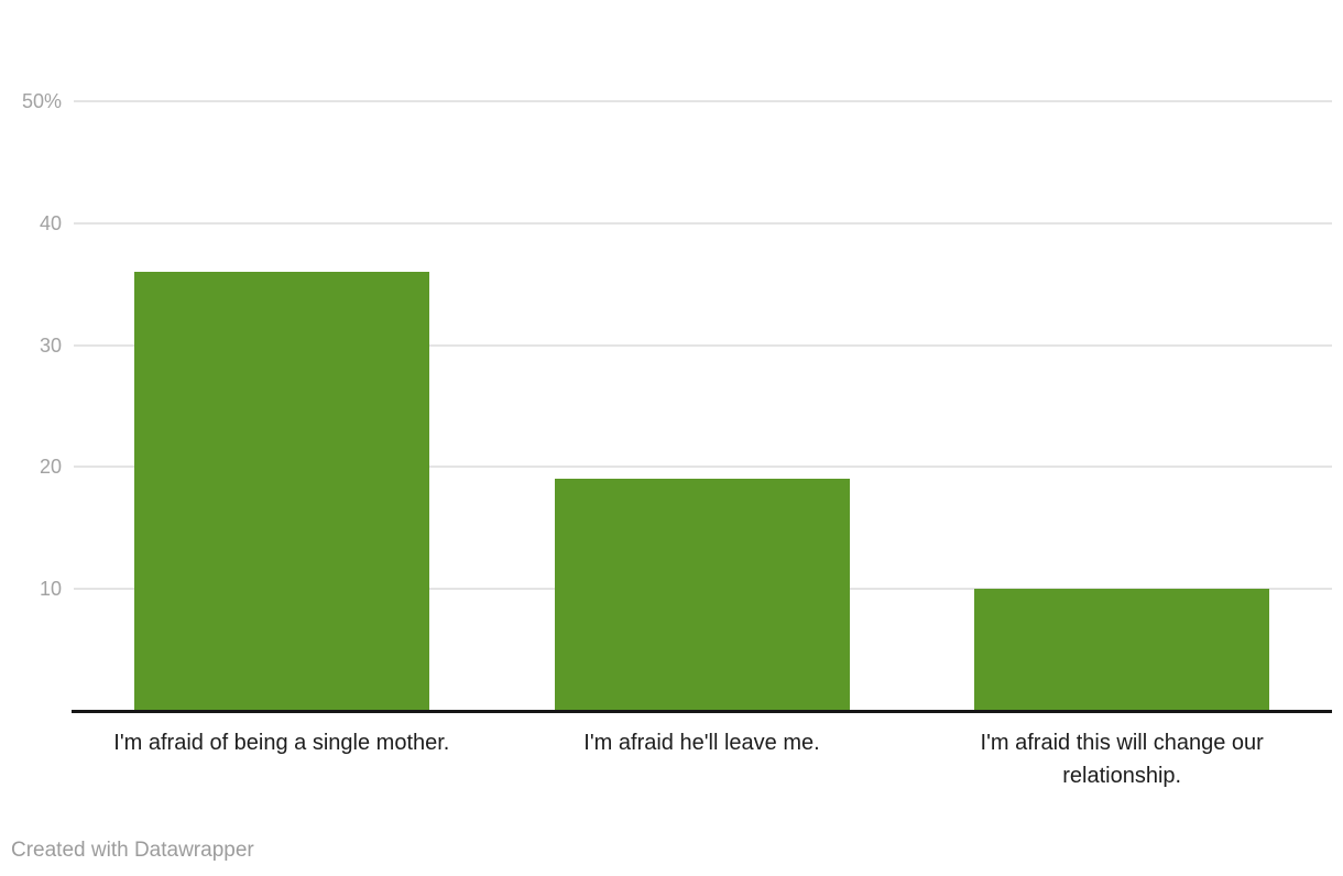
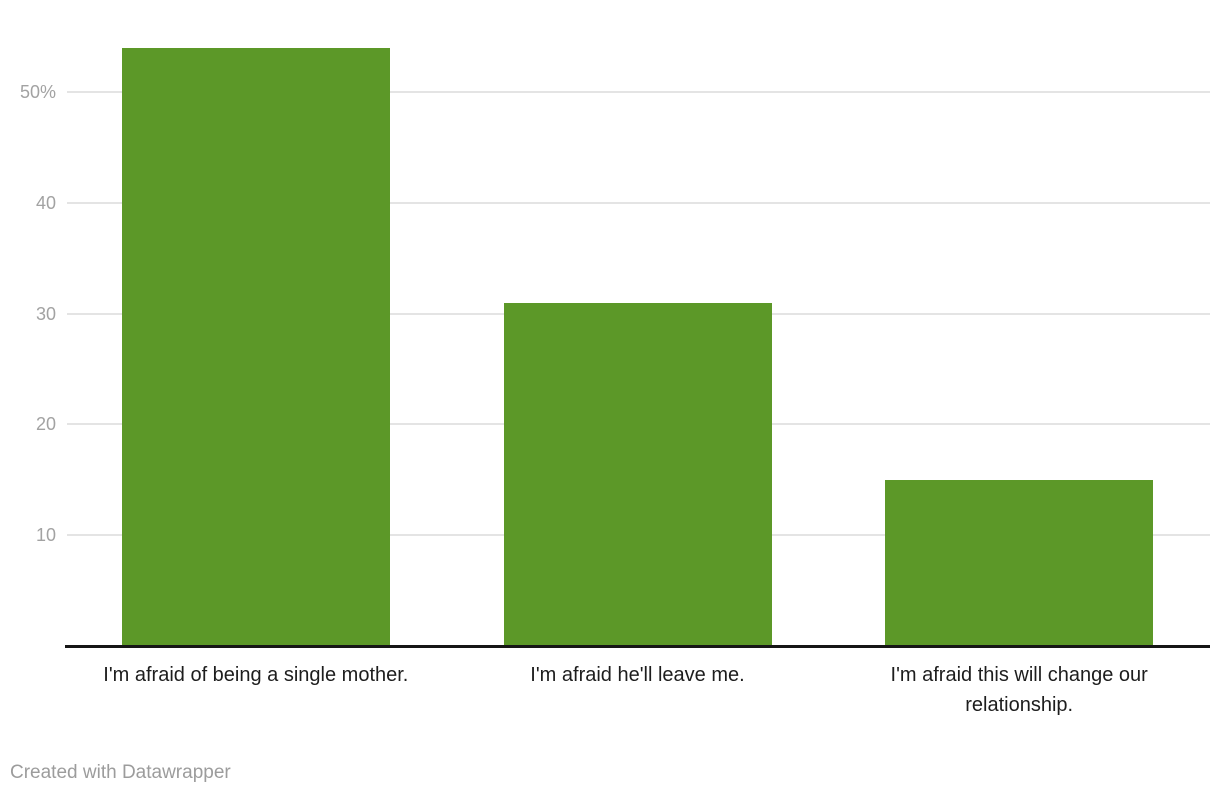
I'm afraid of being a single mother.: 36% -> 54%
I'm afraid he'll leave me.: 19% -> 31%
I'm afraid this will change our relationship.: 10% -> 15%
